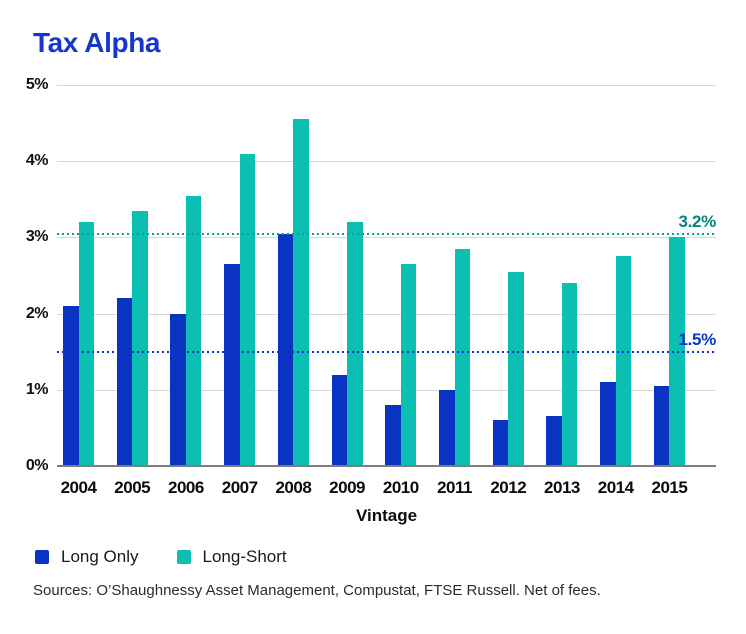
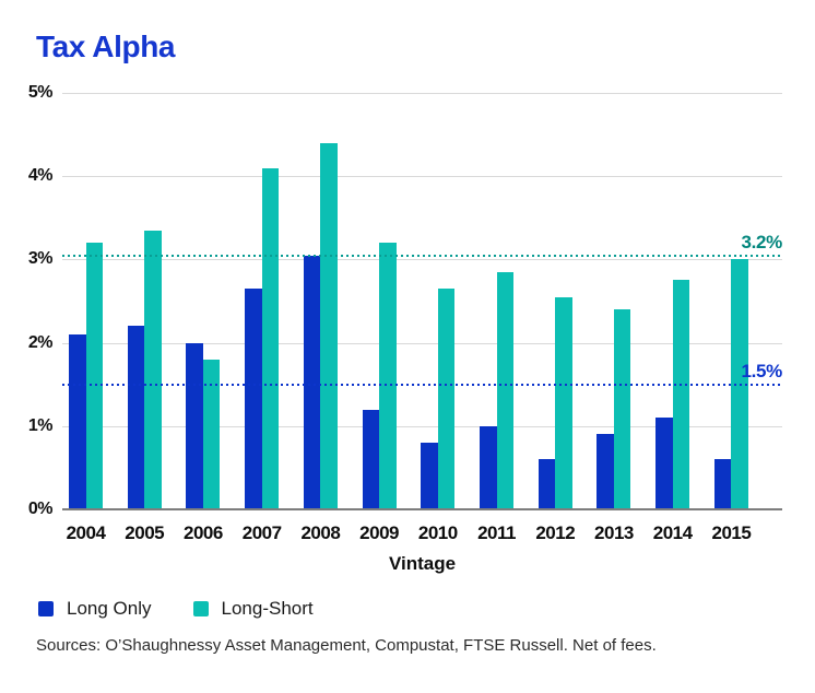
Long-Short/2006: 3.5% -> 1.8%
Long-Short/2008: 4.5% -> 4.4%
Long Only/2013: 0.7% -> 0.9%
Long Only/2015: 1.1% -> 0.6%
